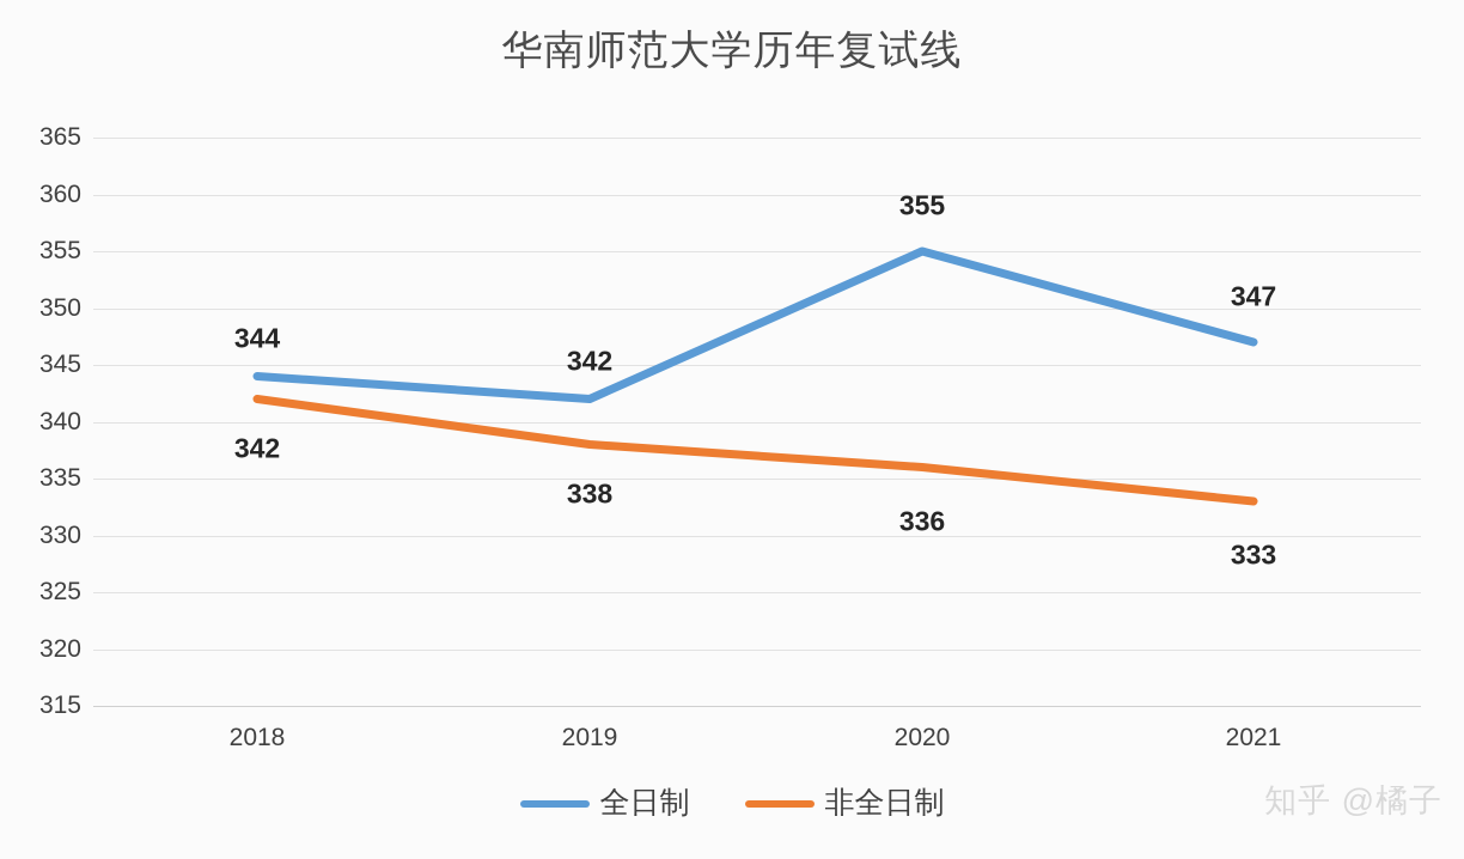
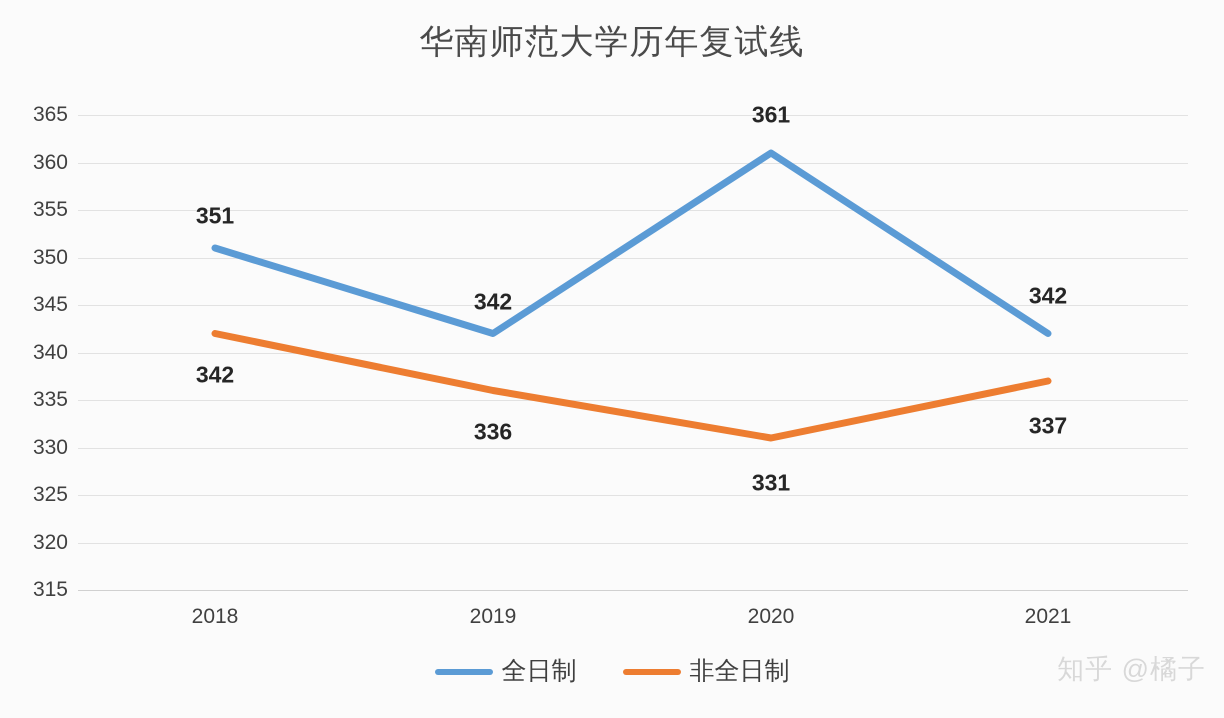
全日制/2018: 344 -> 351
非全日制/2019: 338 -> 336
全日制/2020: 355 -> 361
非全日制/2020: 336 -> 331
全日制/2021: 347 -> 342
非全日制/2021: 333 -> 337
